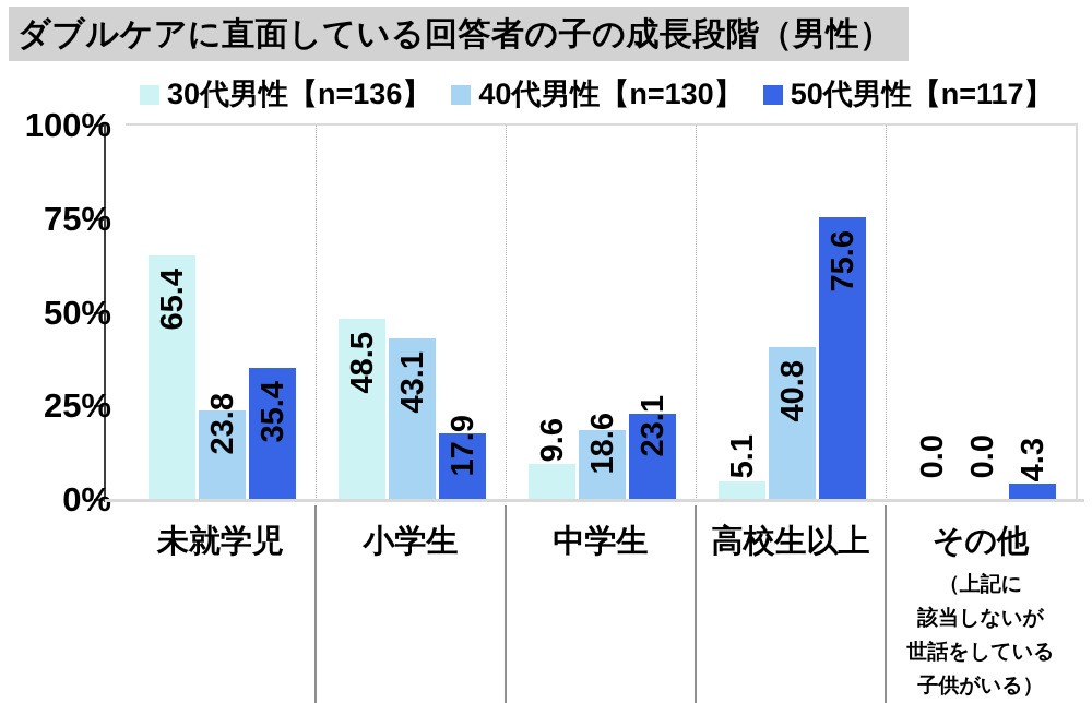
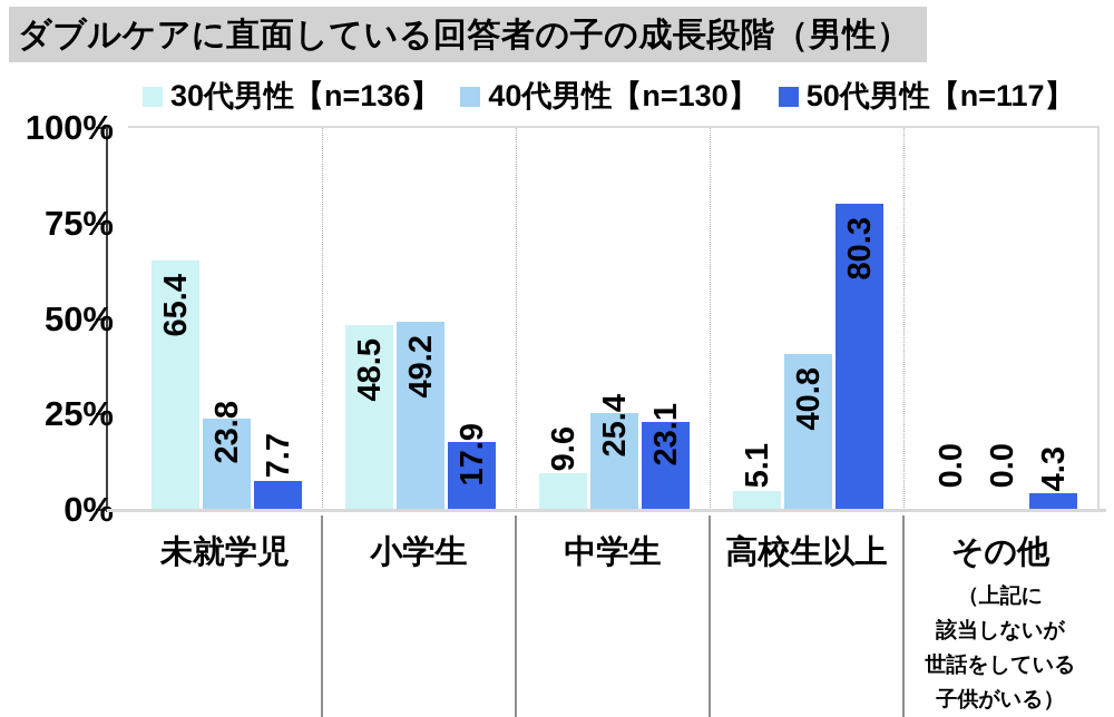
50代男性【n=117】/未就学児: 35.4 -> 7.7
40代男性【n=130】/小学生: 43.1 -> 49.2
40代男性【n=130】/中学生: 18.6 -> 25.4
50代男性【n=117】/高校生以上: 75.6 -> 80.3
